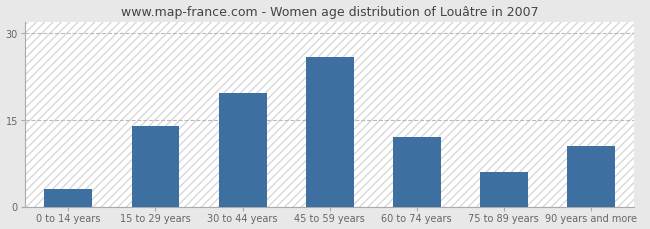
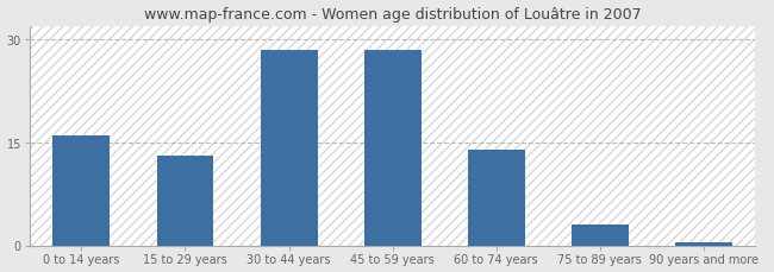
0 to 14 years: 3.0 -> 16.0
15 to 29 years: 14.0 -> 13.0
30 to 44 years: 19.6 -> 28.5
45 to 59 years: 25.8 -> 28.5
60 to 74 years: 12.0 -> 14.0
75 to 89 years: 6.0 -> 3.0
90 years and more: 10.4 -> 0.5
